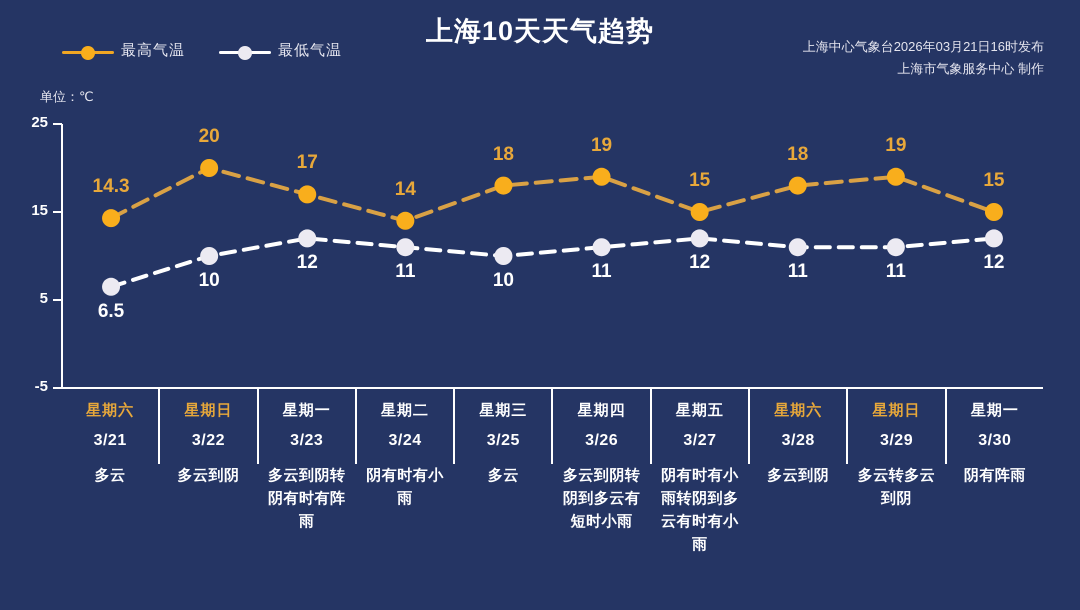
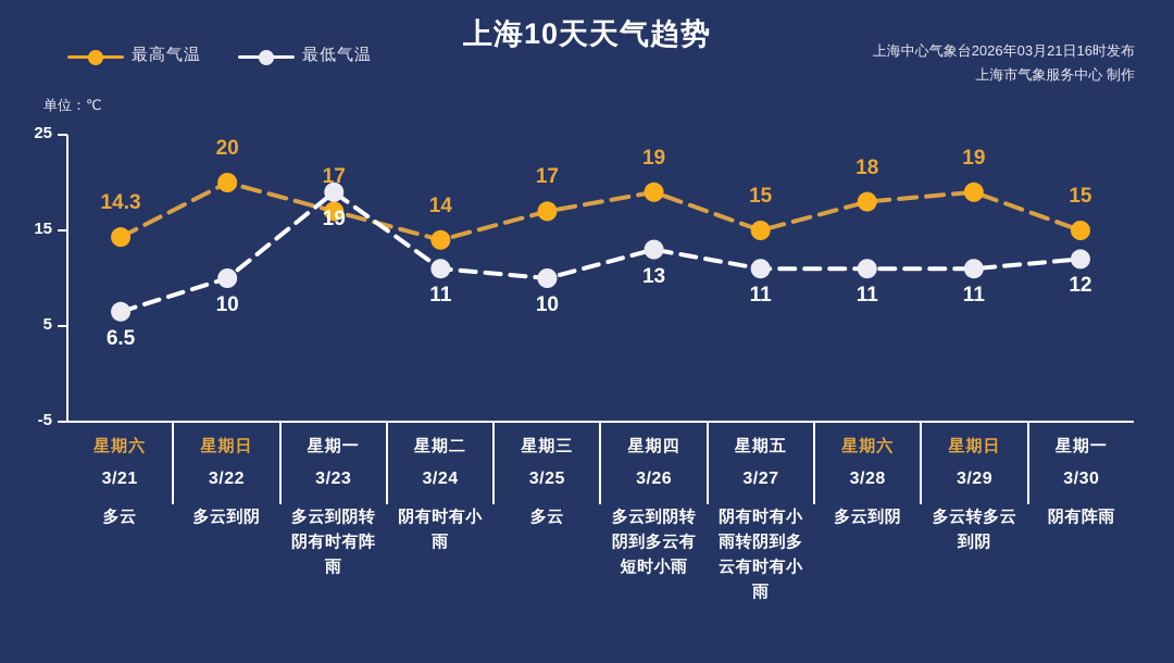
最低气温/3/23: 12 -> 19
最高气温/3/25: 18 -> 17
最低气温/3/26: 11 -> 13
最低气温/3/27: 12 -> 11
